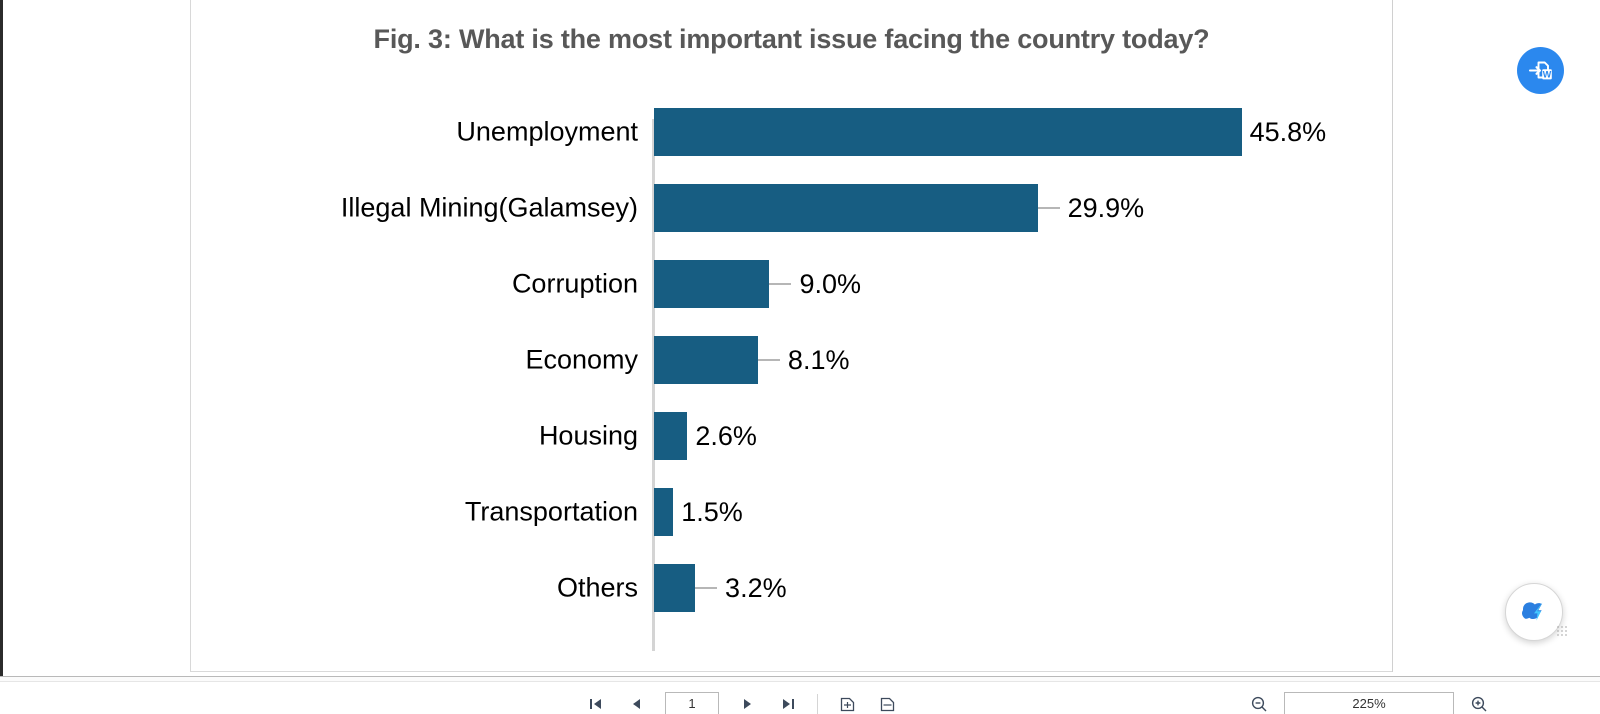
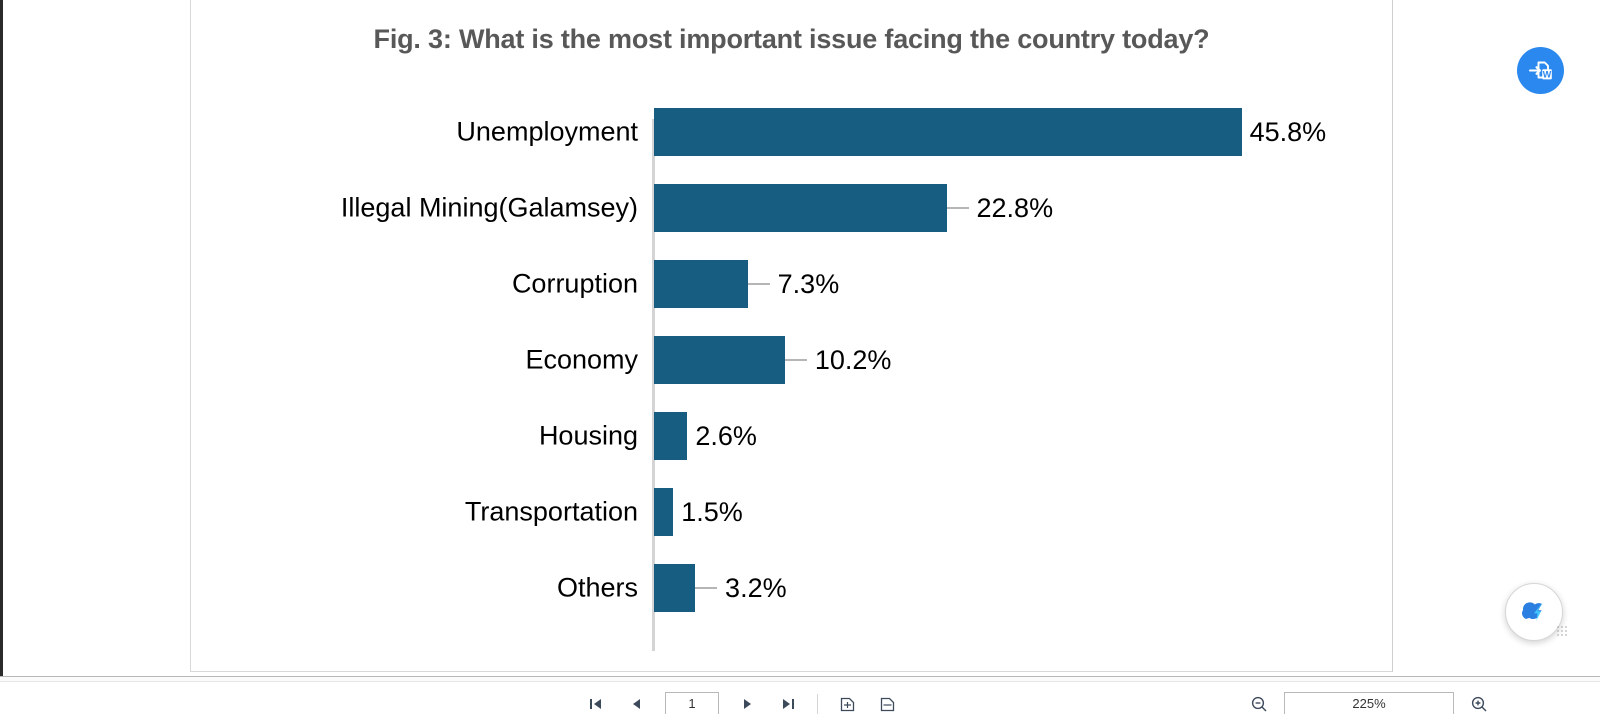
Illegal Mining(Galamsey): 29.9% -> 22.8%
Corruption: 9.0% -> 7.3%
Economy: 8.1% -> 10.2%
